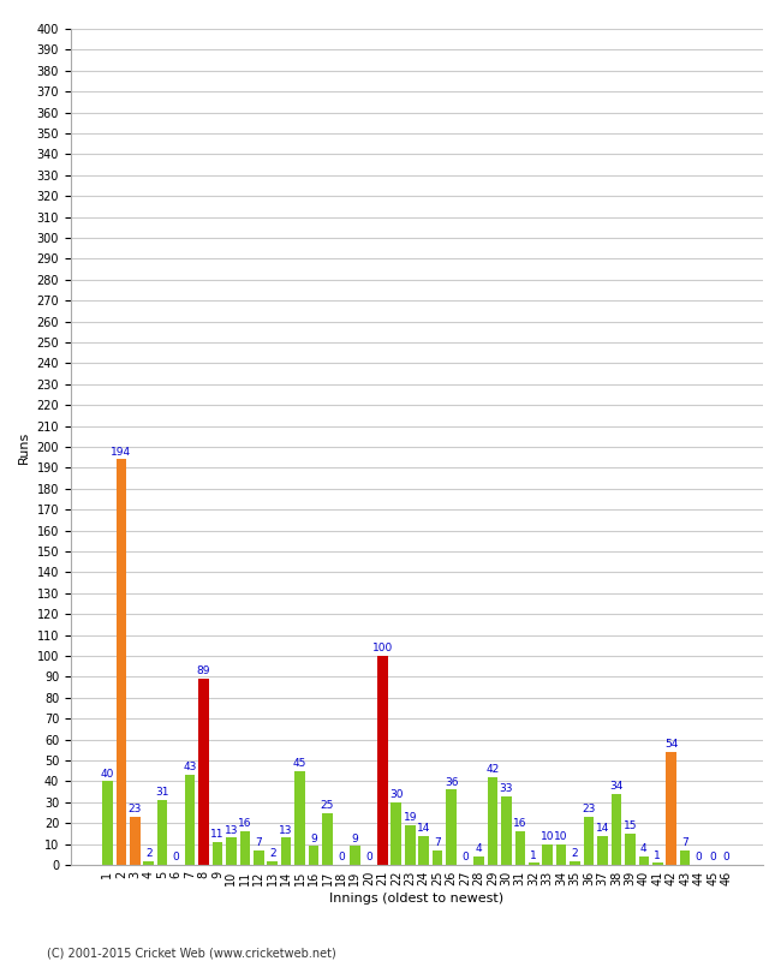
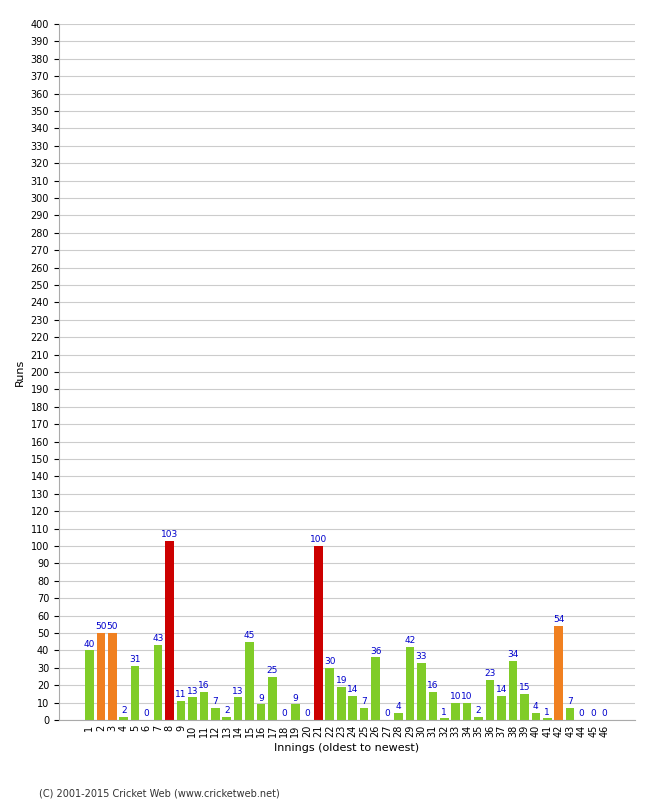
2: 194 -> 50
3: 23 -> 50
8: 89 -> 103
